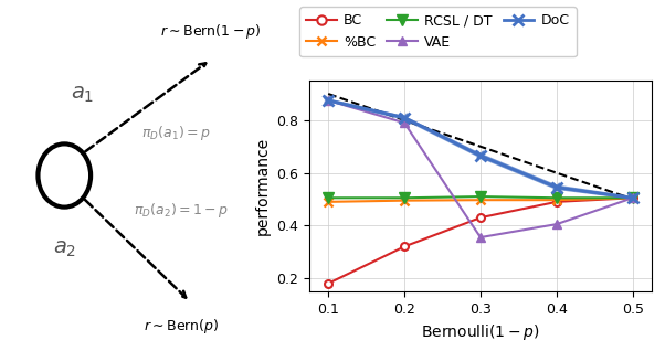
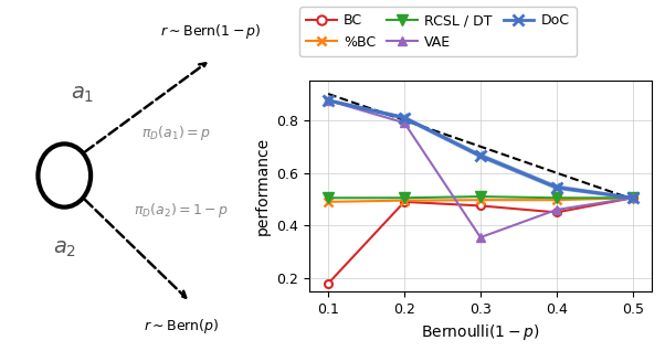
BC/0.2: 0.320 -> 0.490
BC/0.3: 0.430 -> 0.475
BC/0.4: 0.490 -> 0.450
VAE/0.4: 0.405 -> 0.460
